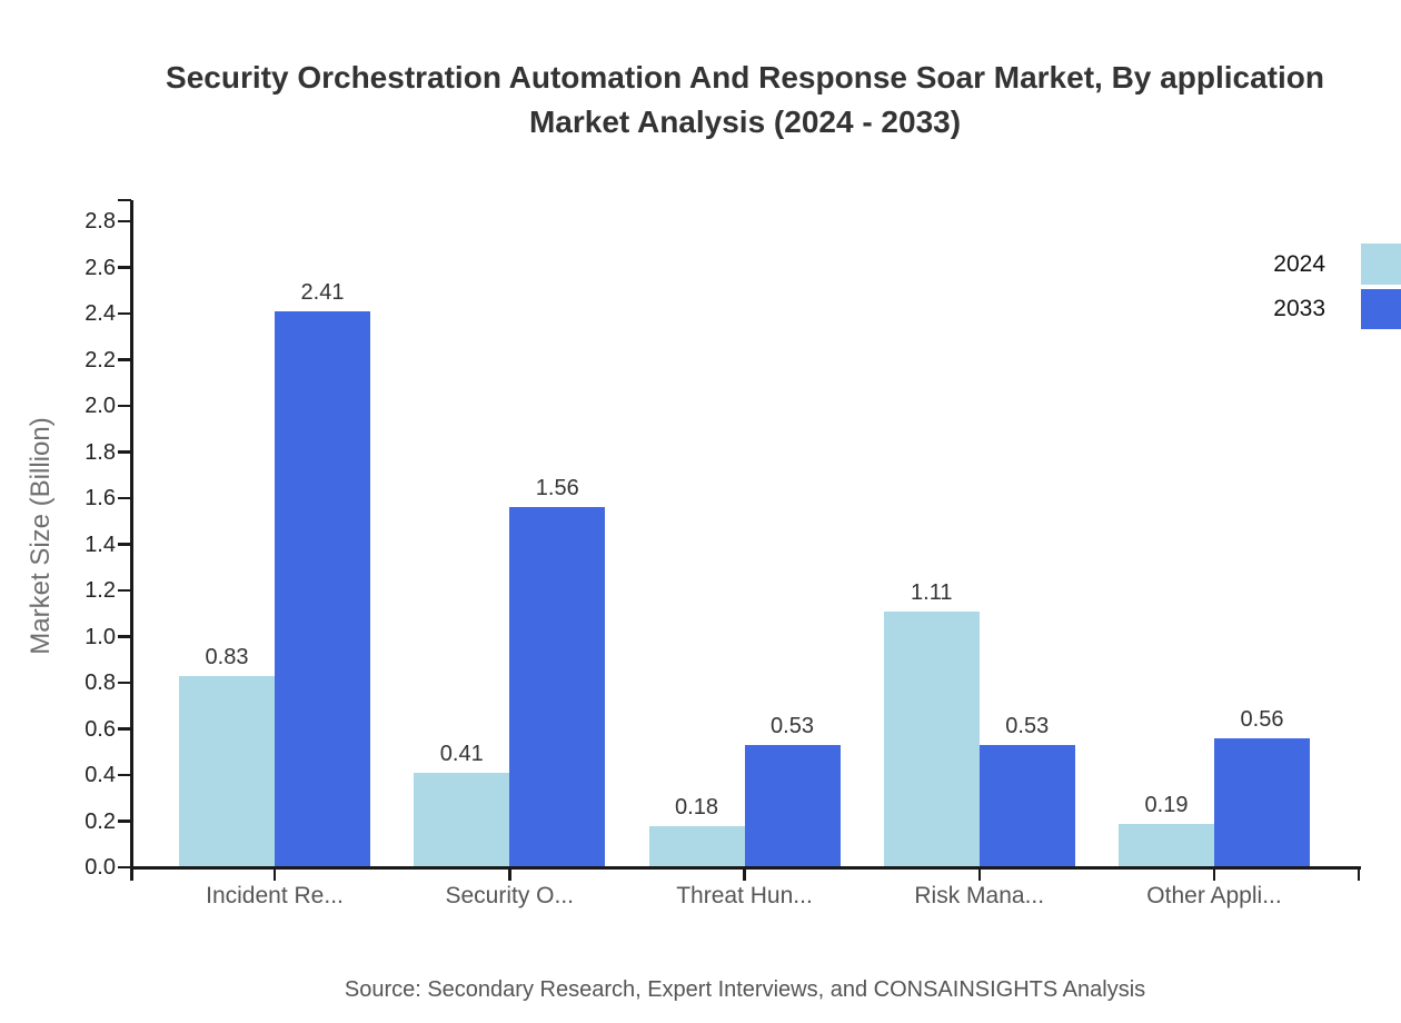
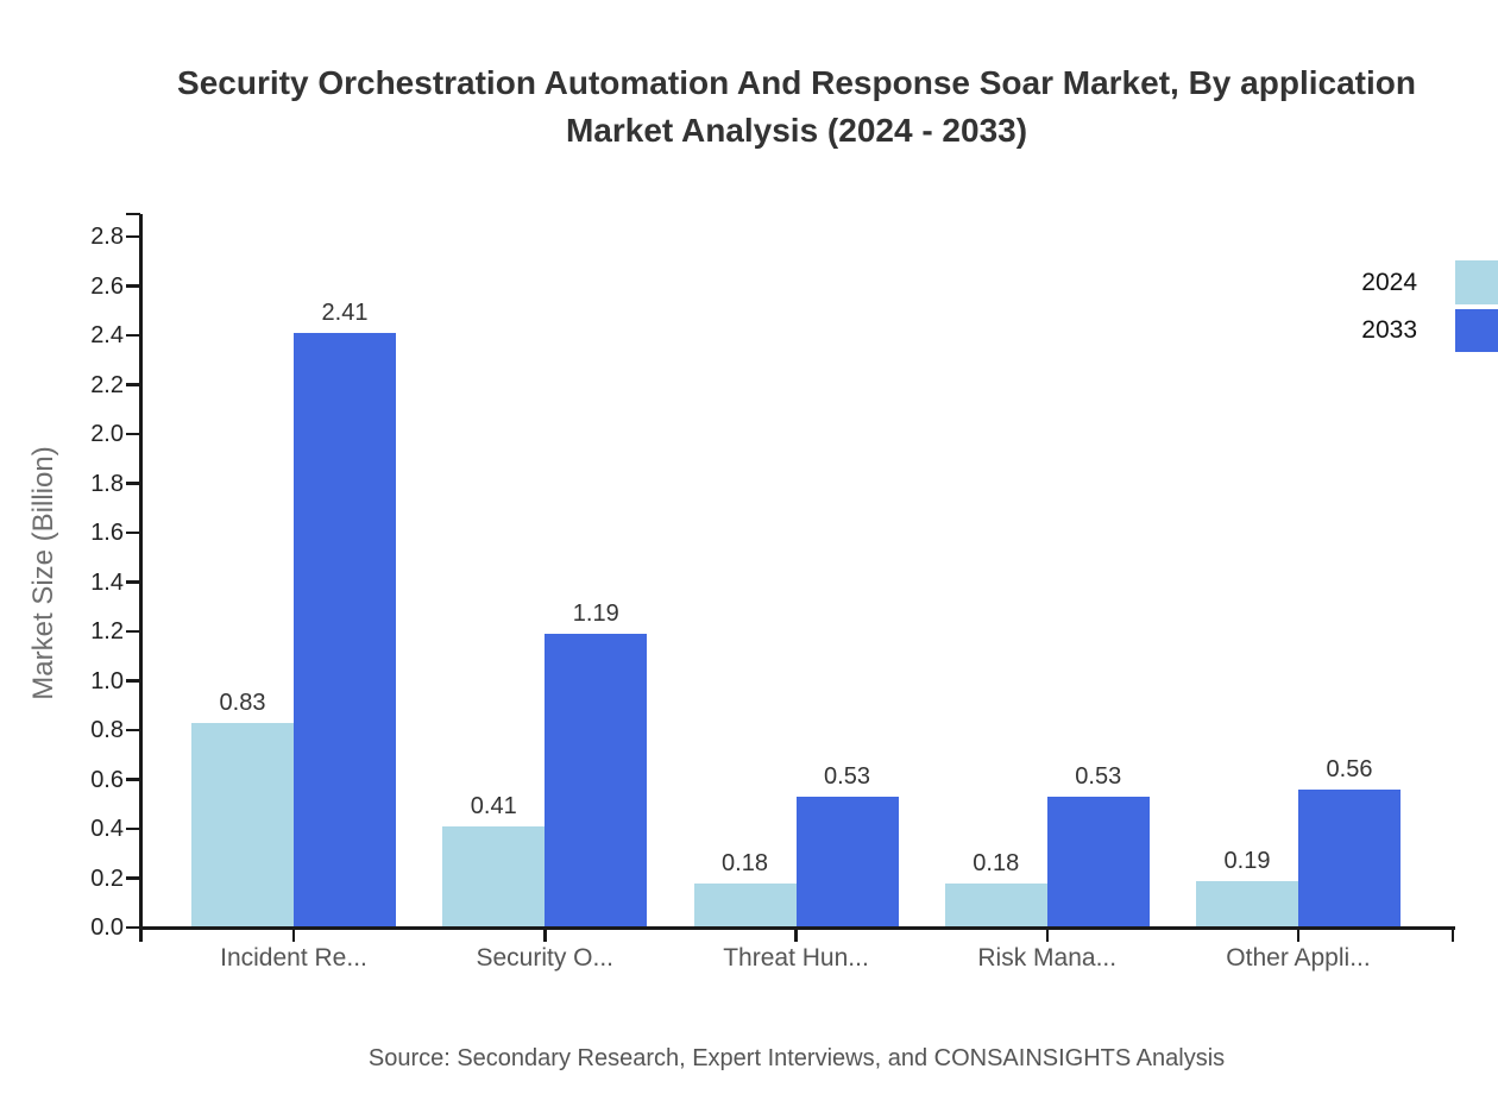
2033/Security O...: 1.56 -> 1.19
2024/Risk Mana...: 1.11 -> 0.18
